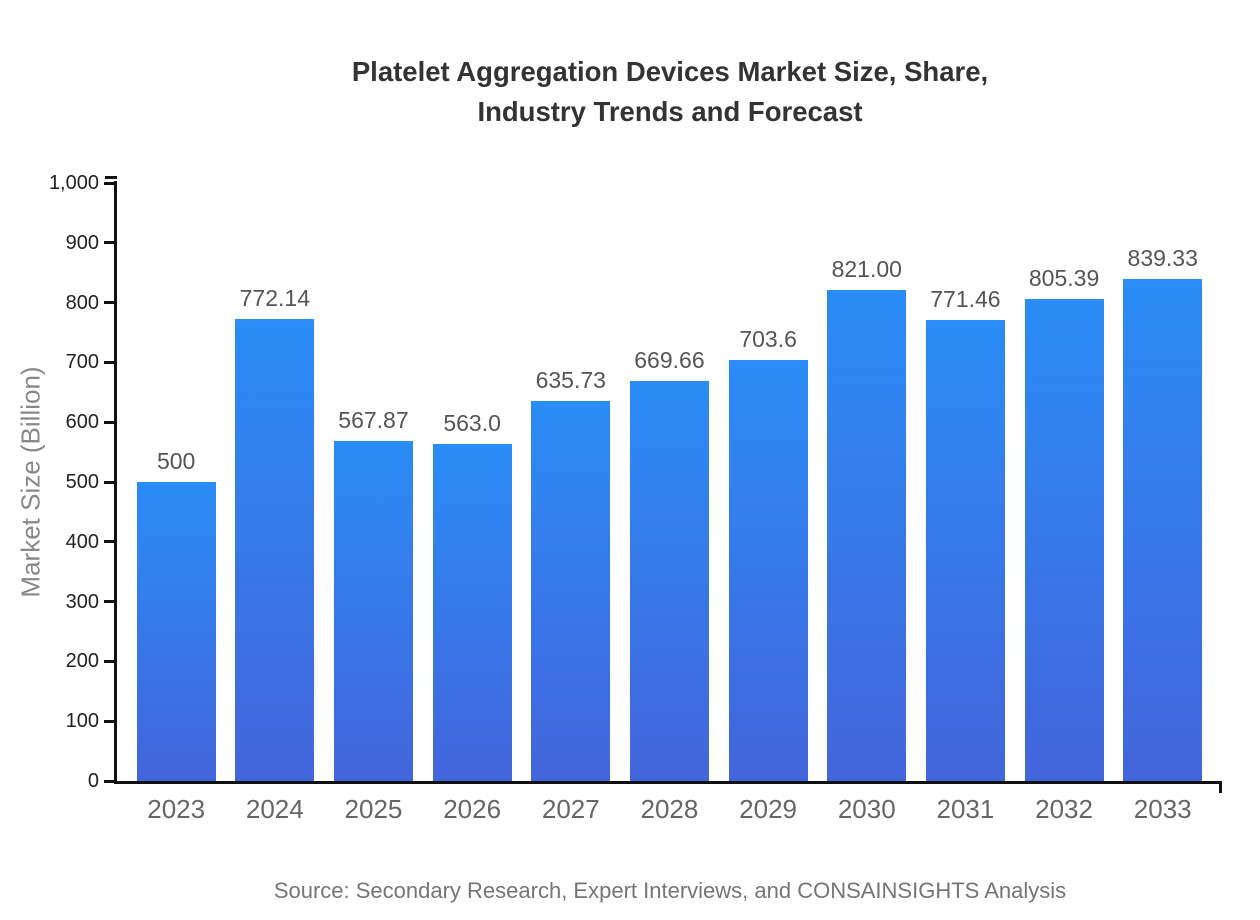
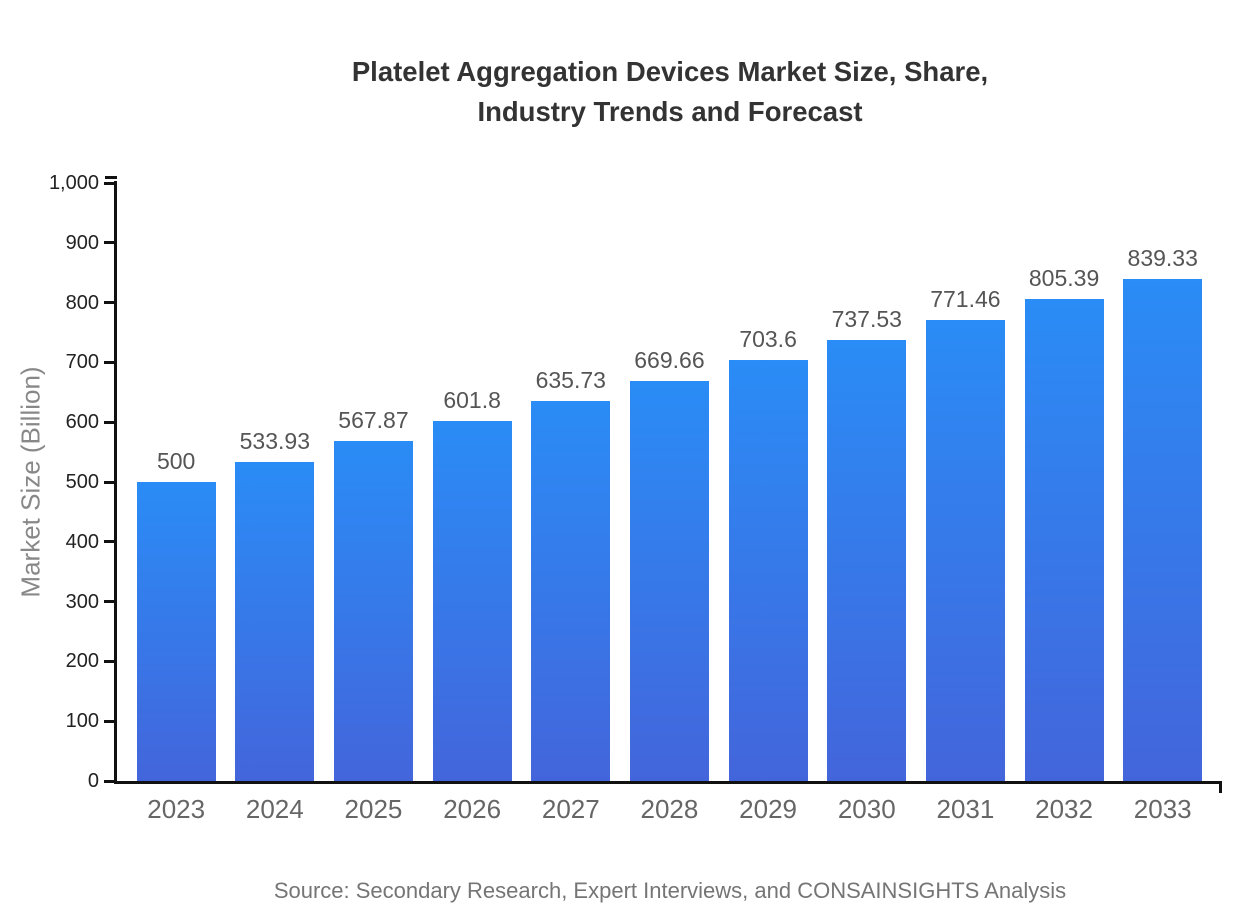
2024: 772.14 -> 533.93
2026: 563.0 -> 601.8
2030: 821.00 -> 737.53
